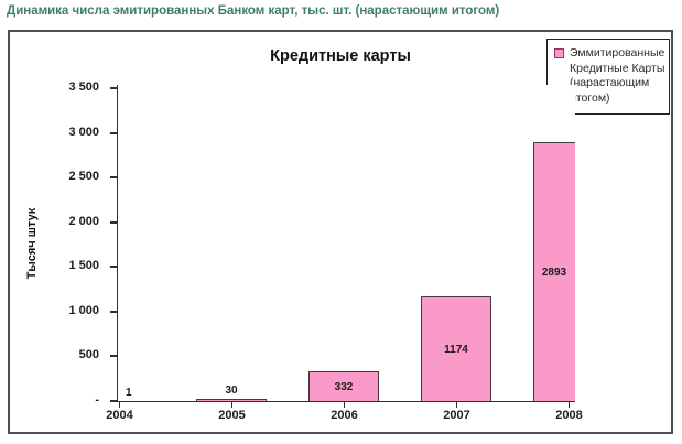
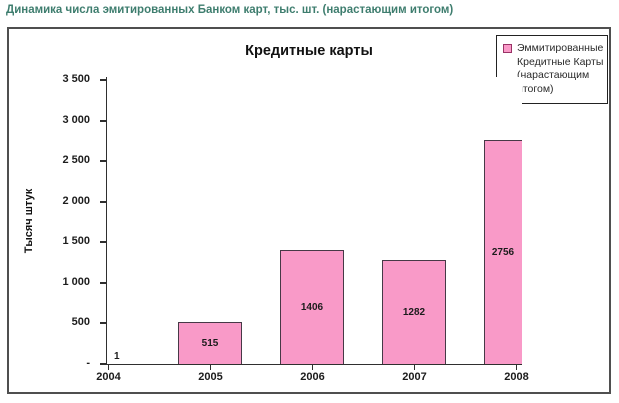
2005: 30 -> 515
2006: 332 -> 1406
2007: 1174 -> 1282
2008: 2893 -> 2756
